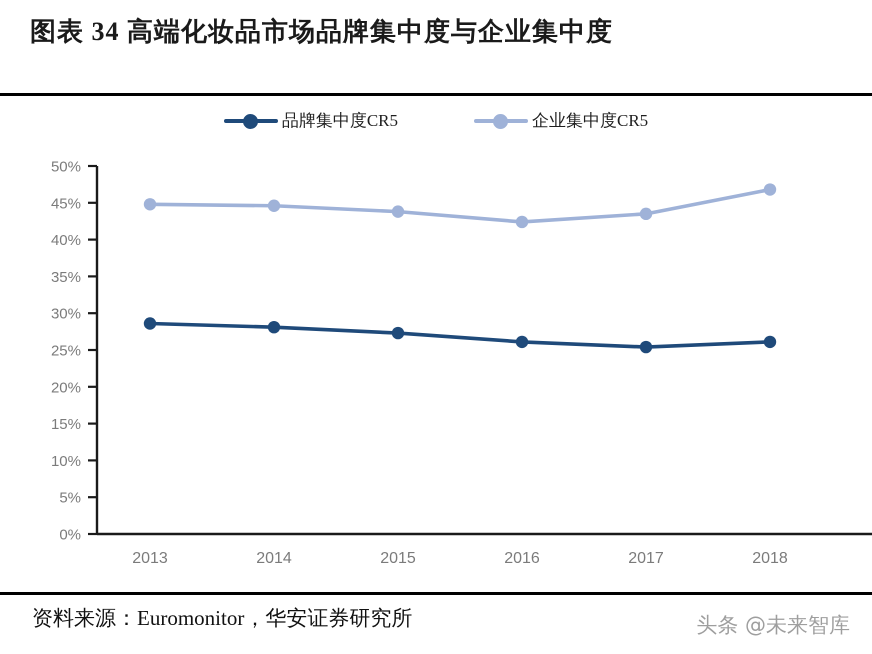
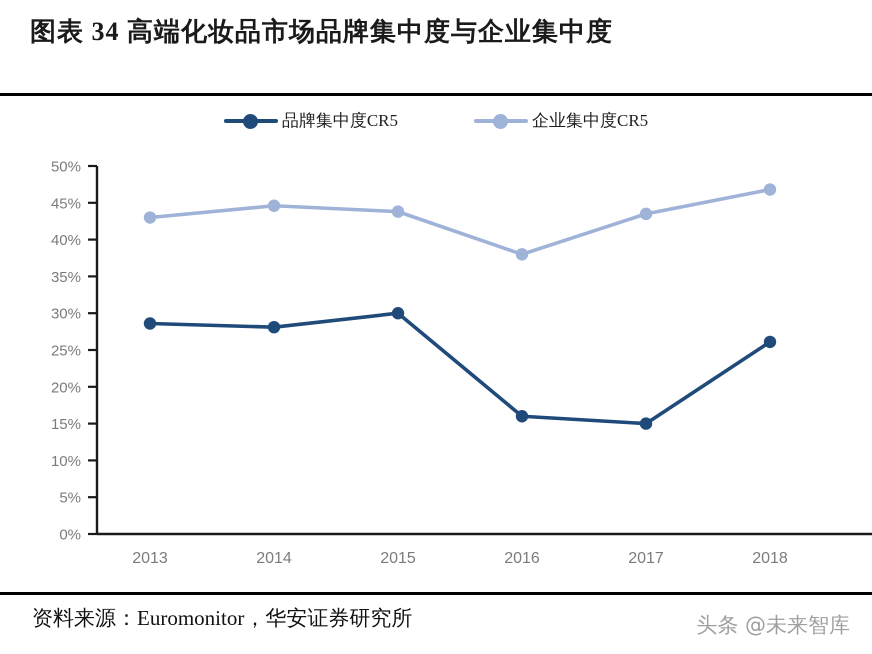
企业集中度CR5/2013: 45% -> 43%
品牌集中度CR5/2015: 27% -> 30%
品牌集中度CR5/2016: 26% -> 16%
企业集中度CR5/2016: 42% -> 38%
品牌集中度CR5/2017: 25% -> 15%
